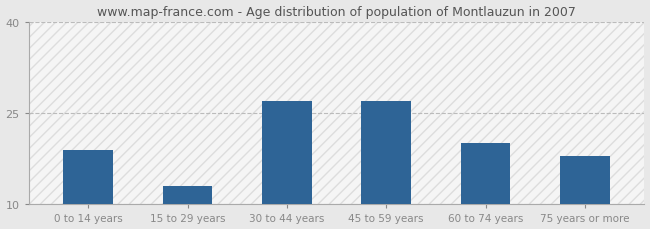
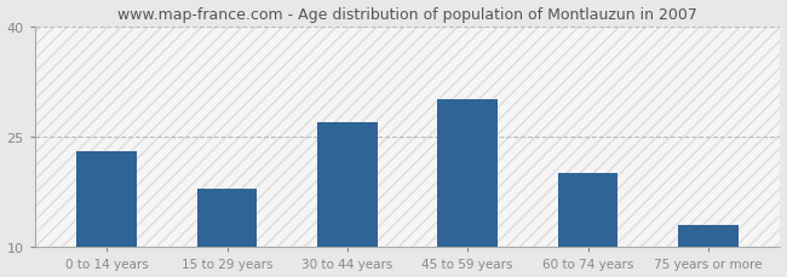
0 to 14 years: 19 -> 23
15 to 29 years: 13 -> 18
45 to 59 years: 27 -> 30
75 years or more: 18 -> 13
